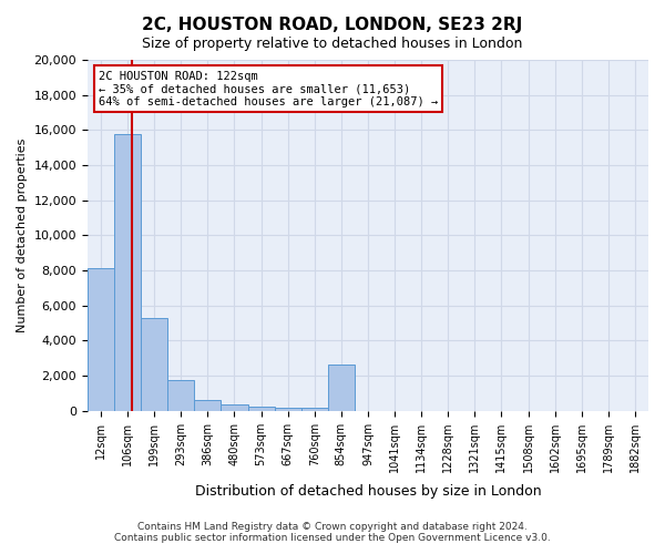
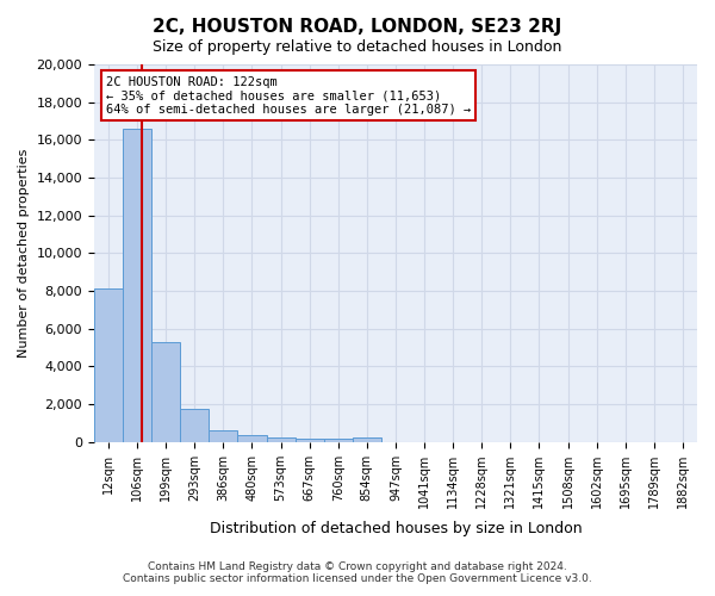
106sqm: 15,800 -> 16,600
854sqm: 2,600 -> 200
